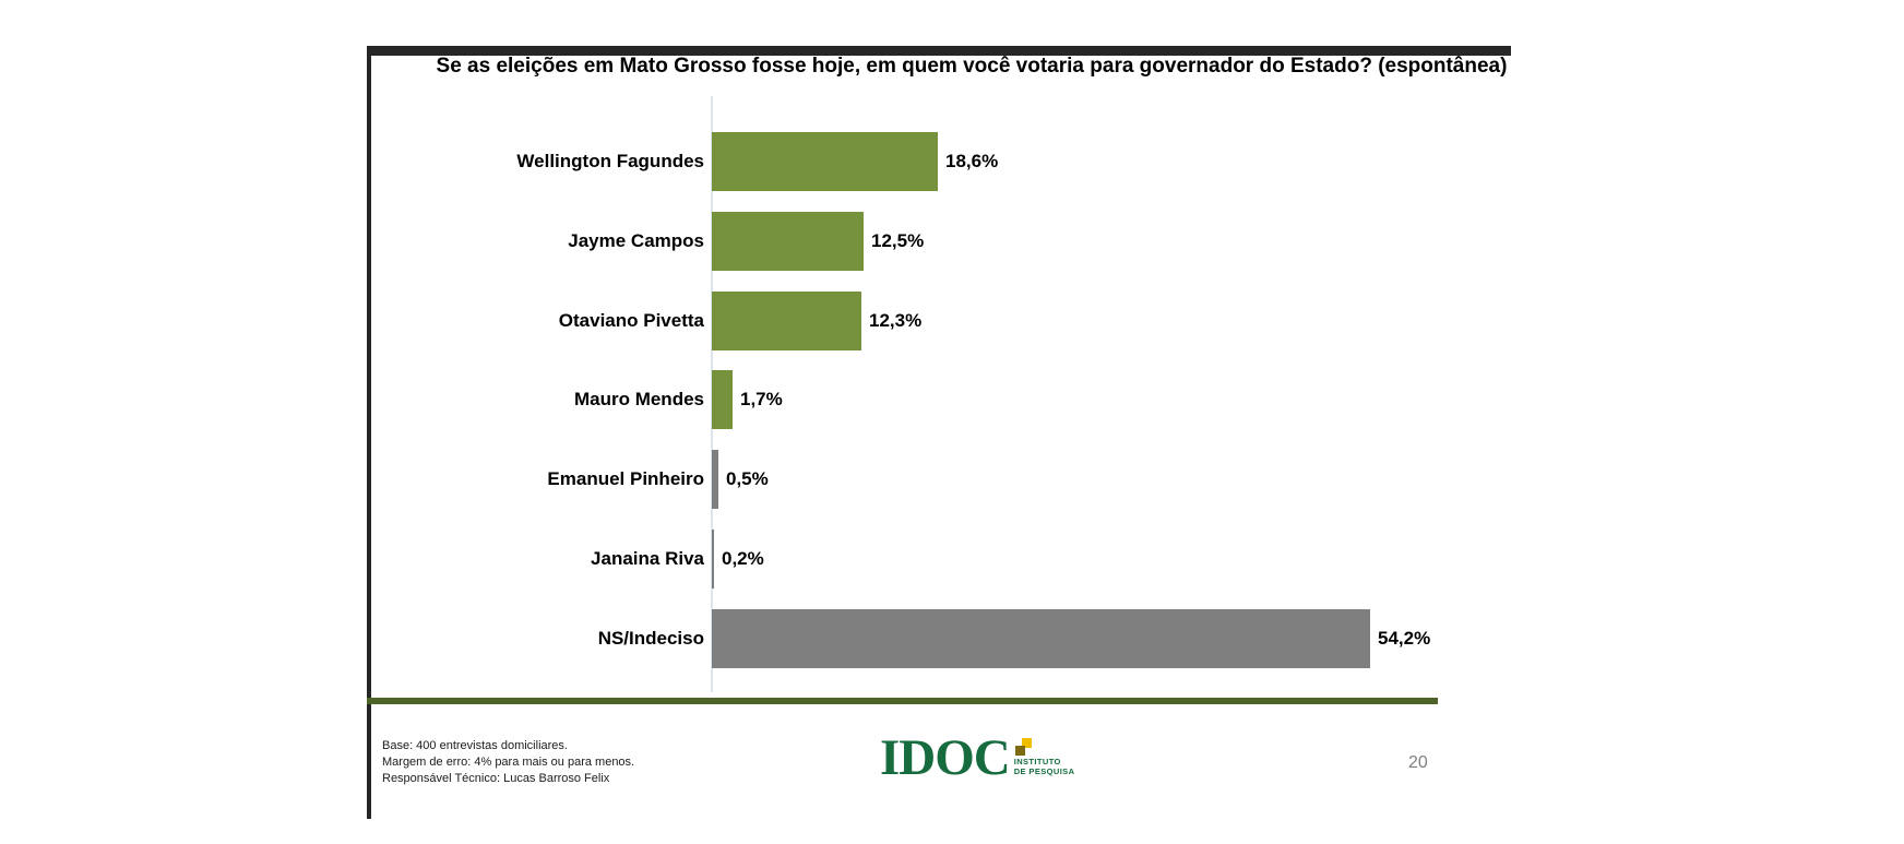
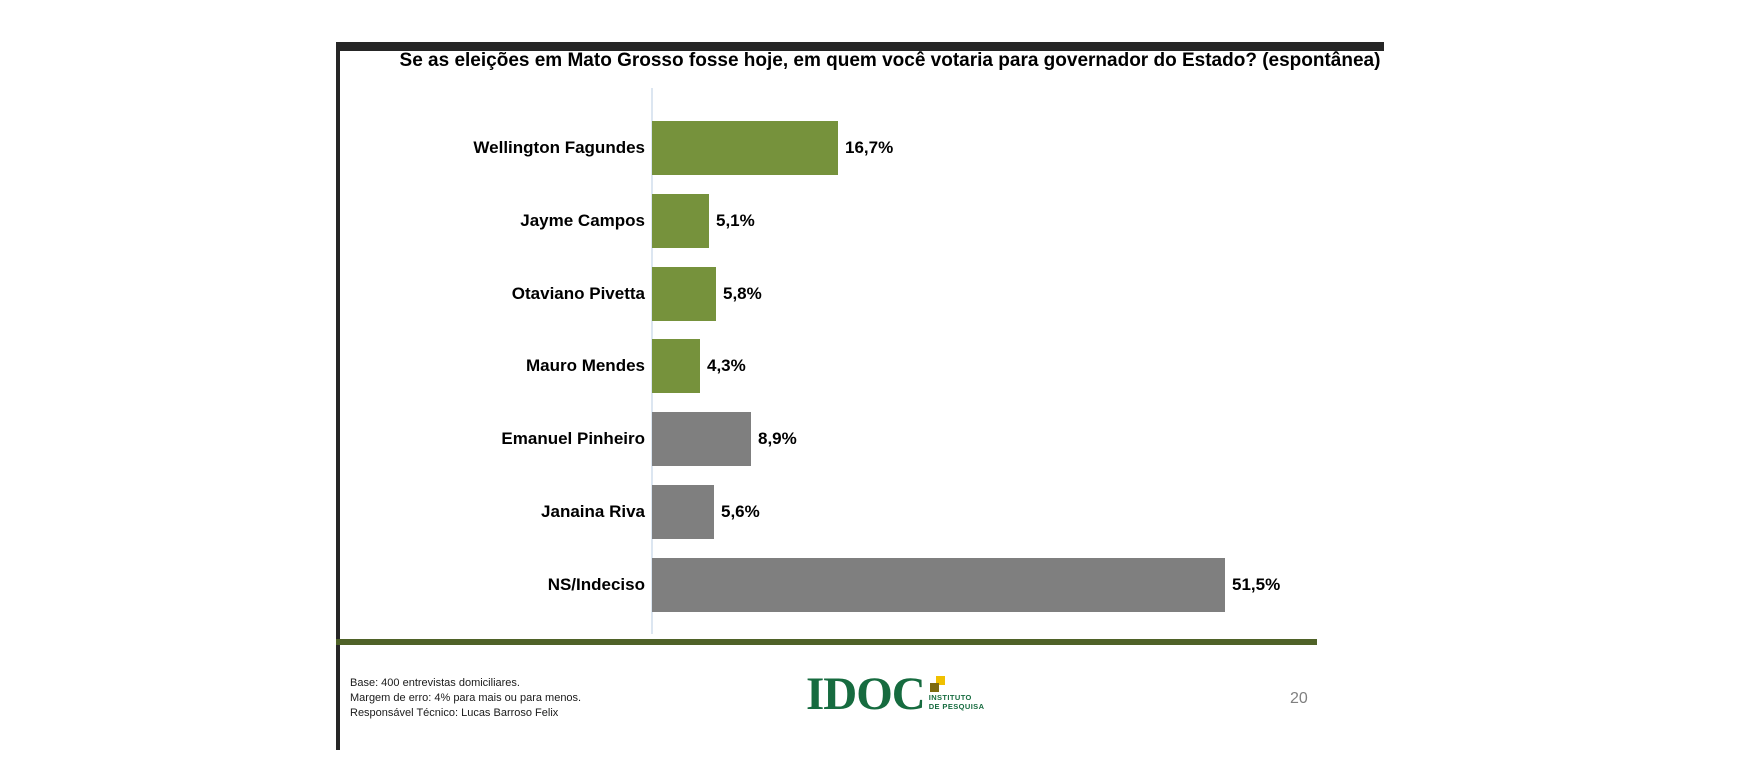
Wellington Fagundes: 18,6% -> 16,7%
Jayme Campos: 12,5% -> 5,1%
Otaviano Pivetta: 12,3% -> 5,8%
Mauro Mendes: 1,7% -> 4,3%
Emanuel Pinheiro: 0,5% -> 8,9%
Janaina Riva: 0,2% -> 5,6%
NS/Indeciso: 54,2% -> 51,5%
